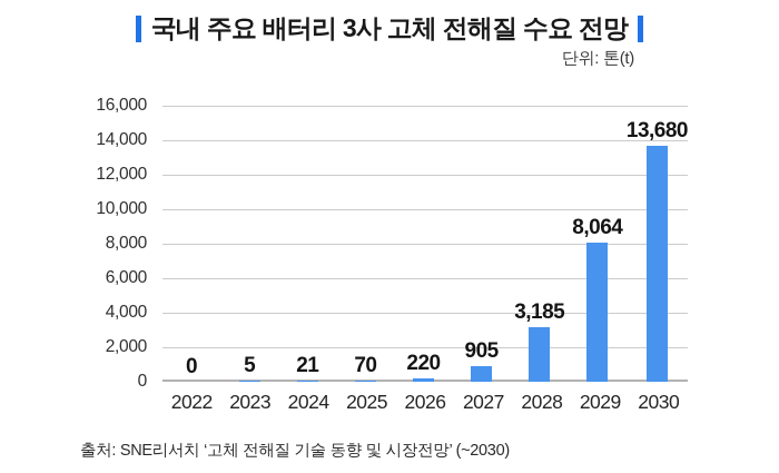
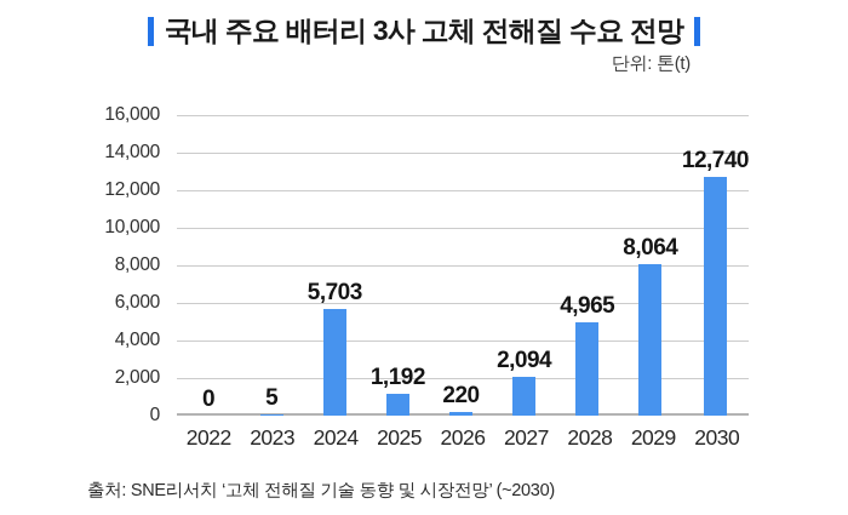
2024: 21 -> 5,703
2025: 70 -> 1,192
2027: 905 -> 2,094
2028: 3,185 -> 4,965
2030: 13,680 -> 12,740
